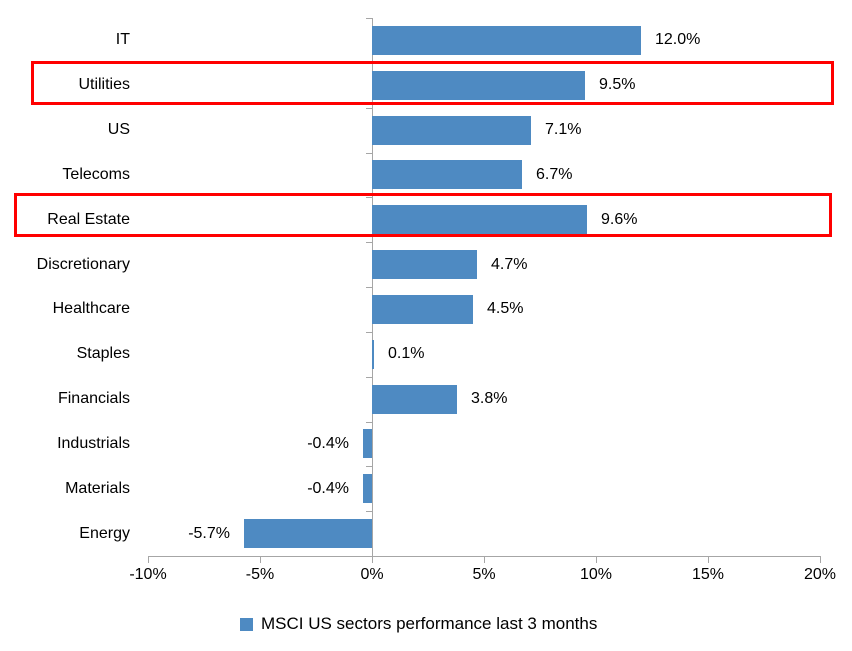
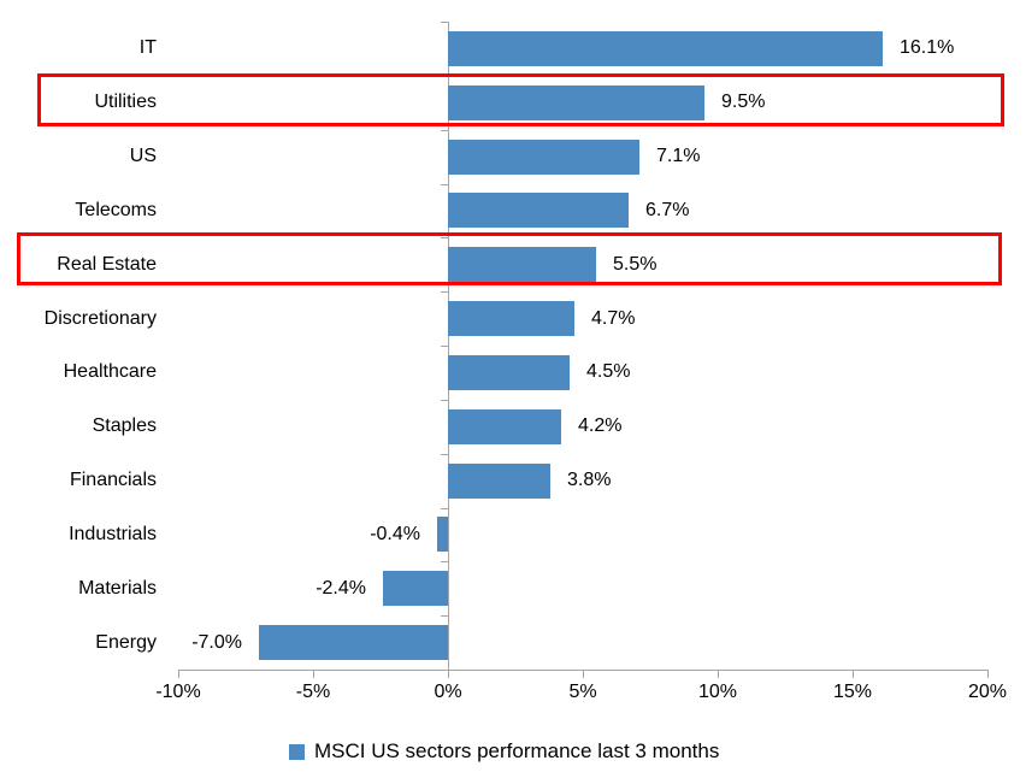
IT: 12.0% -> 16.1%
Real Estate: 9.6% -> 5.5%
Staples: 0.1% -> 4.2%
Materials: -0.4% -> -2.4%
Energy: -5.7% -> -7.0%
